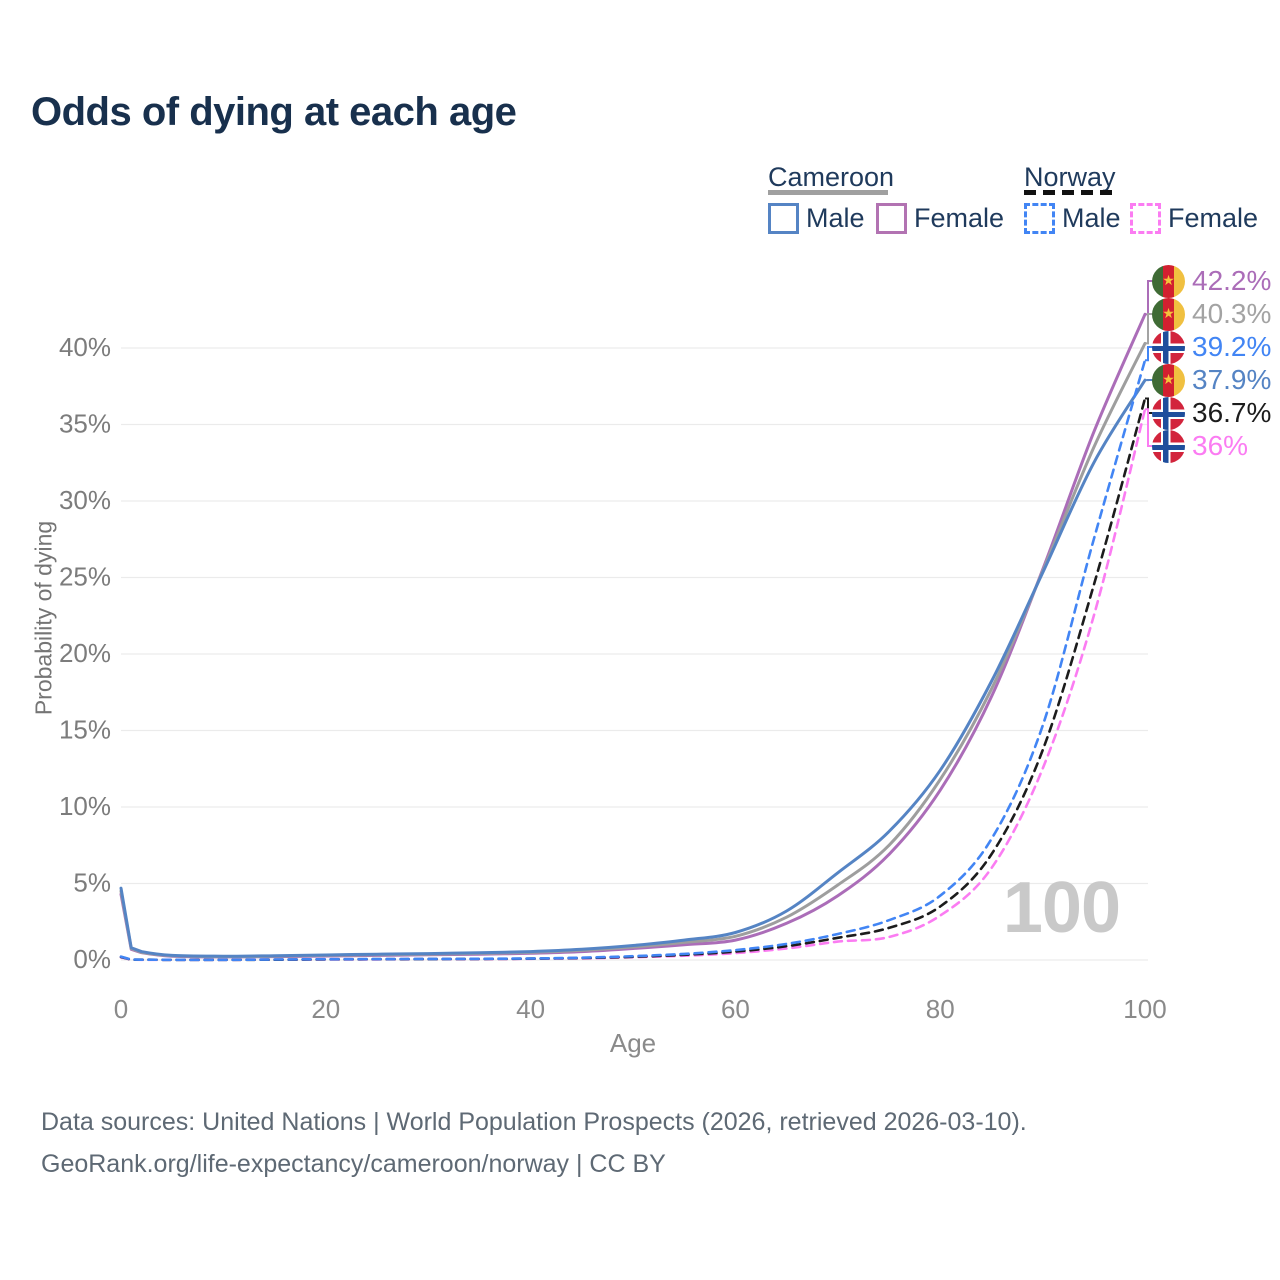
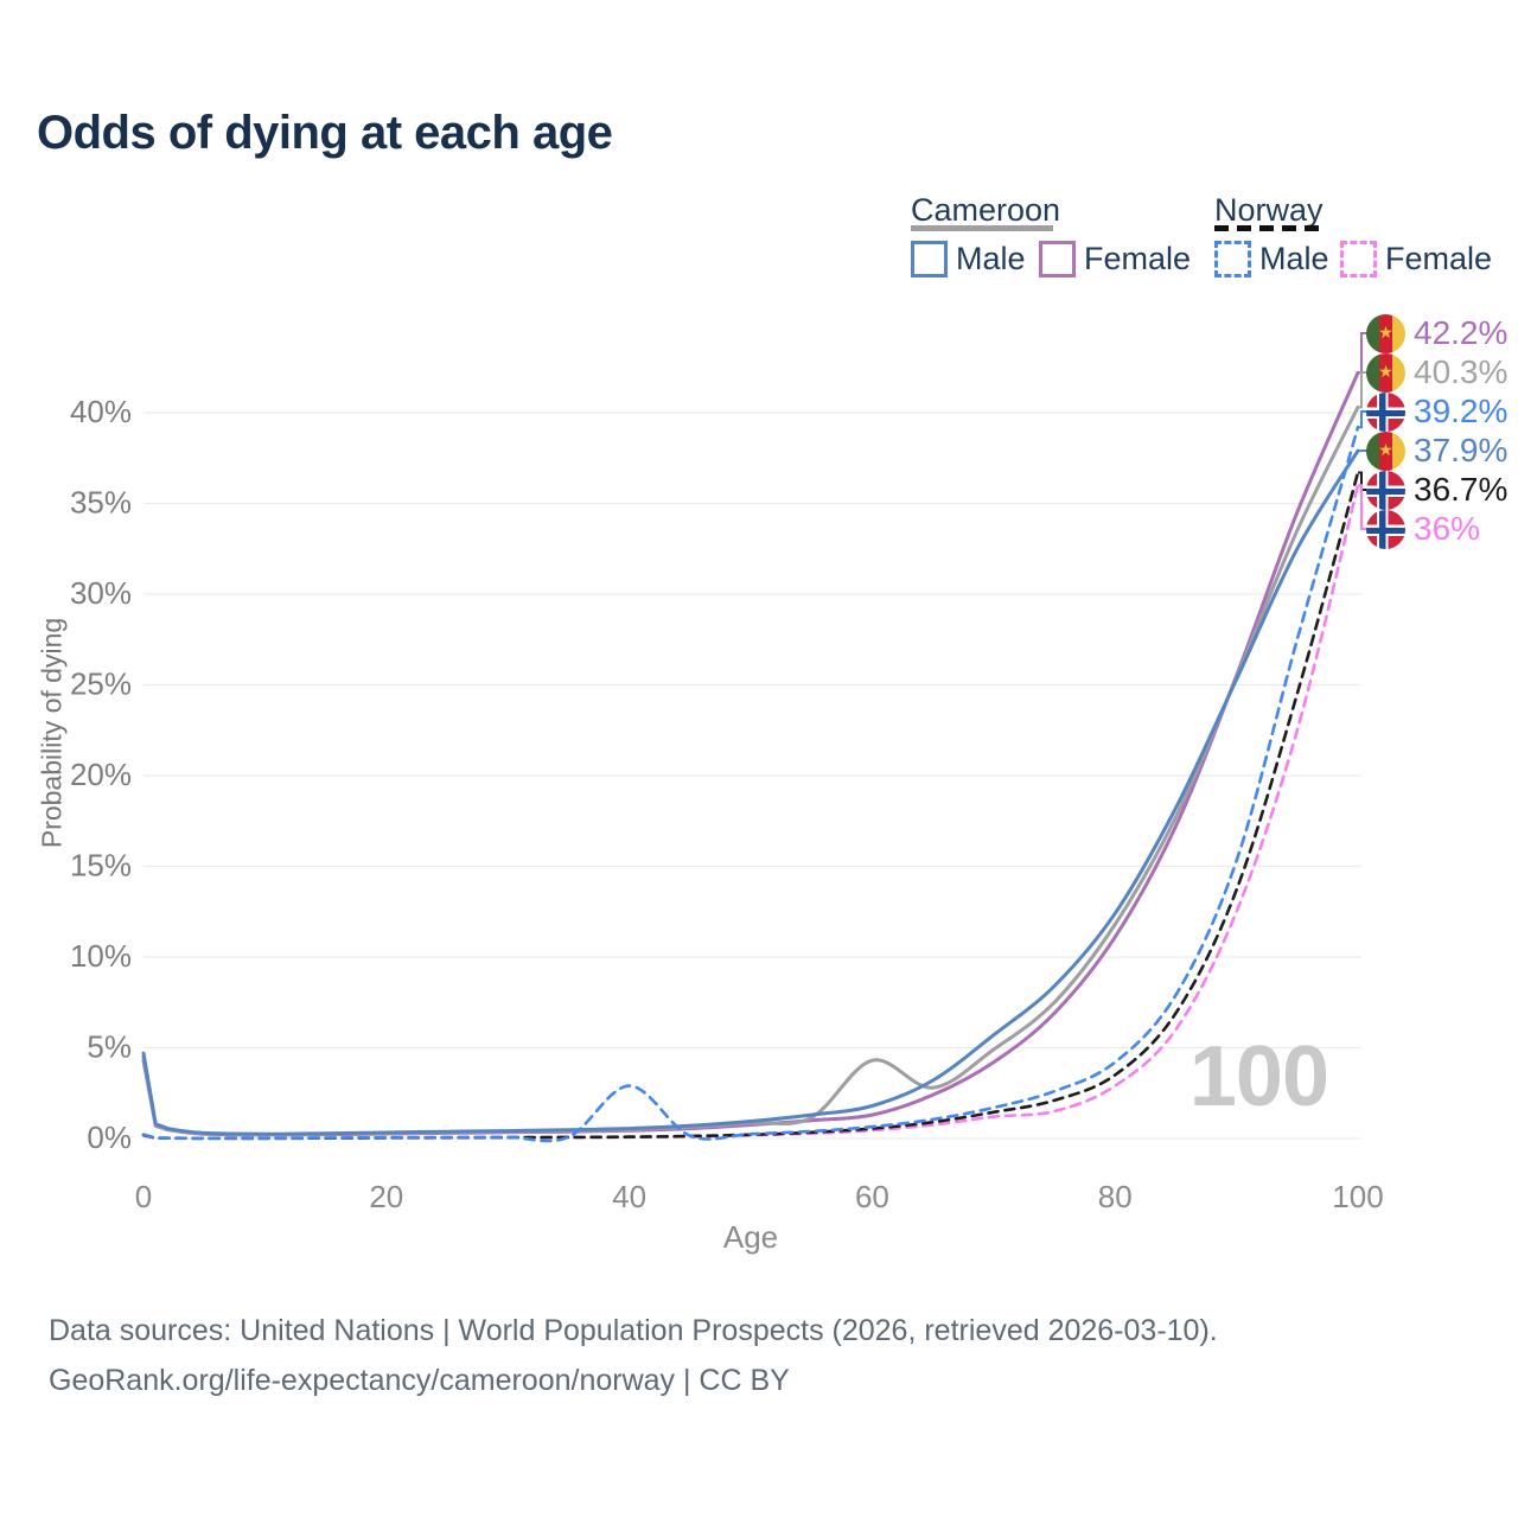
Norway Male/40: 0.1% -> 2.9%
Cameroon/60: 1.6% -> 4.3%
